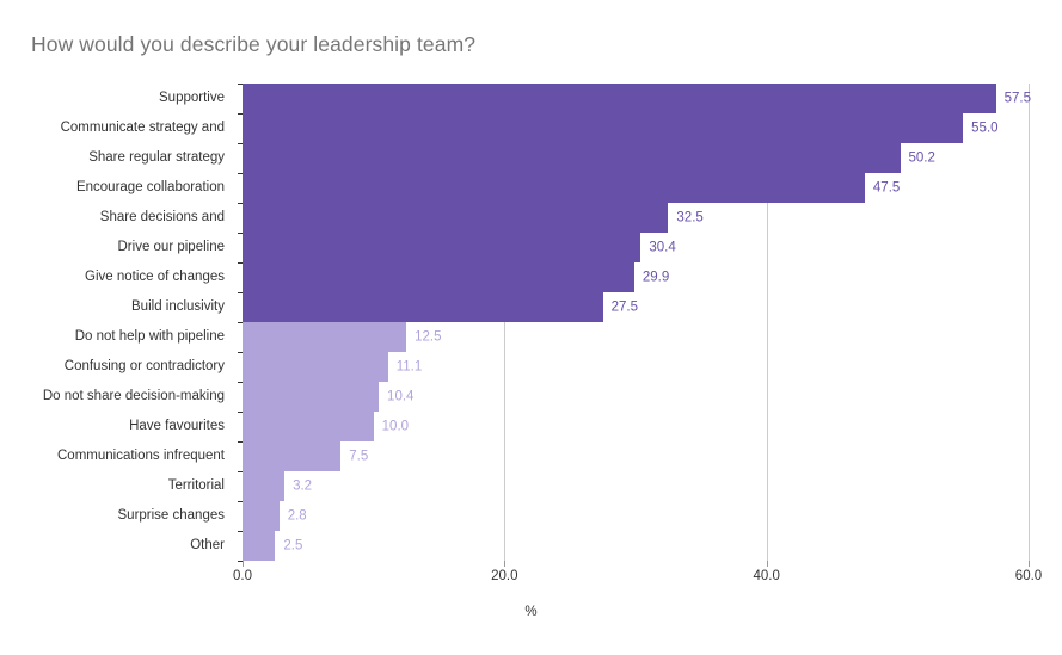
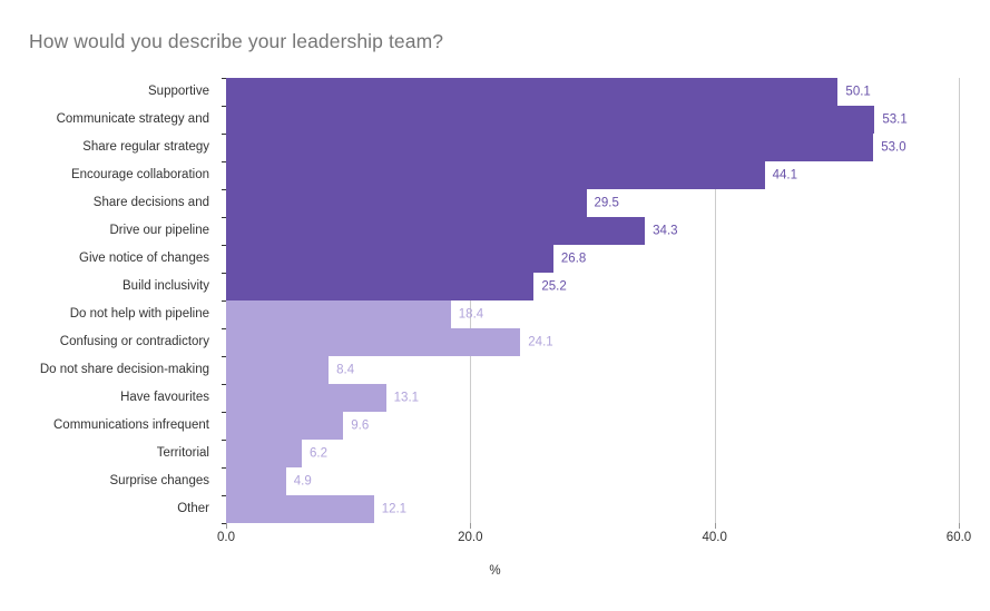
Supportive: 57.5 -> 50.1
Communicate strategy and: 55.0 -> 53.1
Share regular strategy: 50.2 -> 53.0
Encourage collaboration: 47.5 -> 44.1
Share decisions and: 32.5 -> 29.5
Drive our pipeline: 30.4 -> 34.3
Give notice of changes: 29.9 -> 26.8
Build inclusivity: 27.5 -> 25.2
Do not help with pipeline: 12.5 -> 18.4
Confusing or contradictory: 11.1 -> 24.1
Do not share decision-making: 10.4 -> 8.4
Have favourites: 10.0 -> 13.1
Communications infrequent: 7.5 -> 9.6
Territorial: 3.2 -> 6.2
Surprise changes: 2.8 -> 4.9
Other: 2.5 -> 12.1
